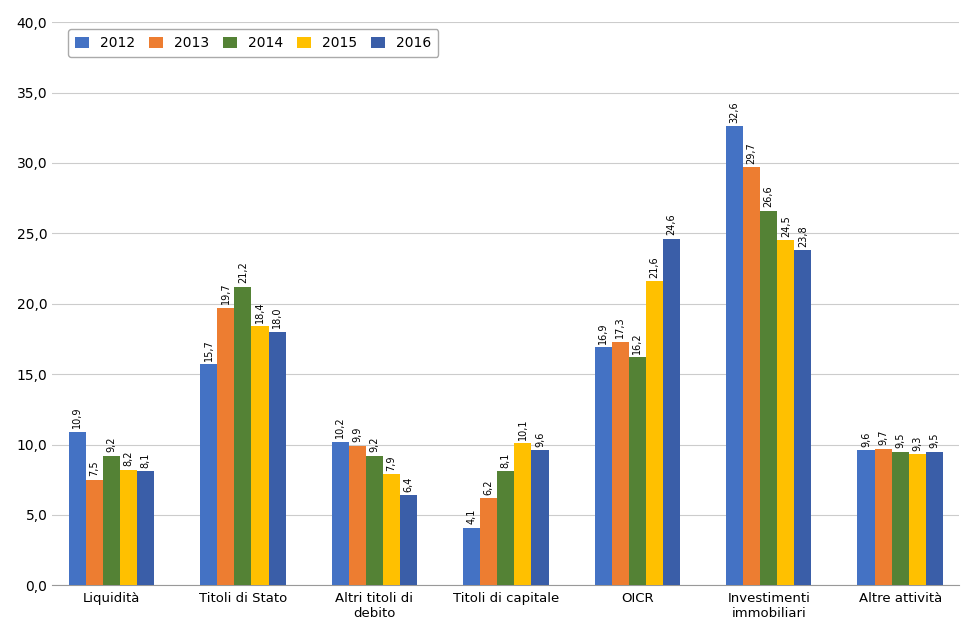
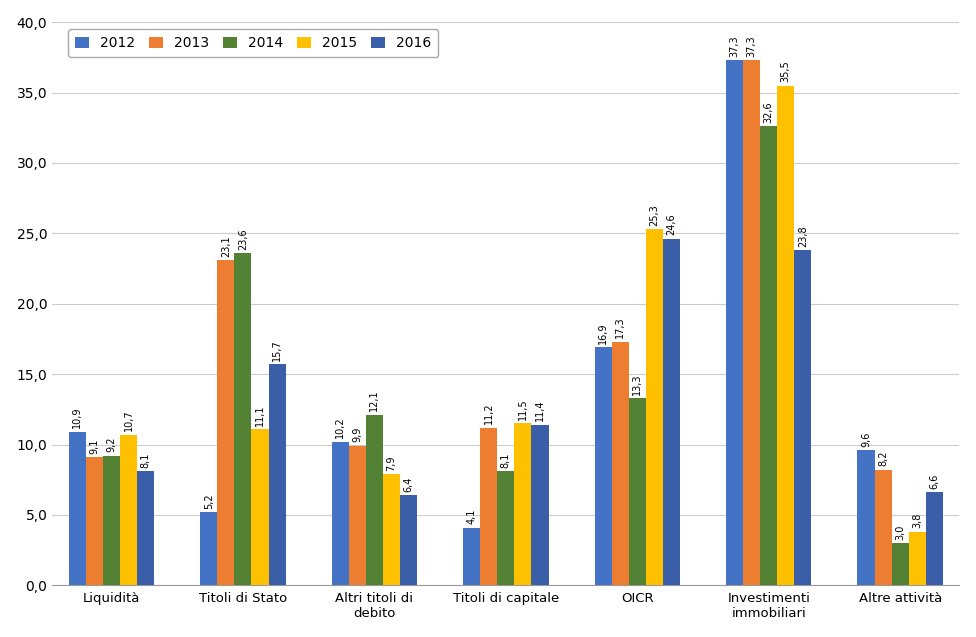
2013/Liquidità: 7,5 -> 9,1
2015/Liquidità: 8,2 -> 10,7
2012/Titoli di Stato: 15,7 -> 5,2
2013/Titoli di Stato: 19,7 -> 23,1
2014/Titoli di Stato: 21,2 -> 23,6
2015/Titoli di Stato: 18,4 -> 11,1
2016/Titoli di Stato: 18,0 -> 15,7
2014/Altri titoli di debito: 9,2 -> 12,1
2013/Titoli di capitale: 6,2 -> 11,2
2015/Titoli di capitale: 10,1 -> 11,5
2016/Titoli di capitale: 9,6 -> 11,4
2014/OICR: 16,2 -> 13,3
2015/OICR: 21,6 -> 25,3
2012/Investimenti immobiliari: 32,6 -> 37,3
2013/Investimenti immobiliari: 29,7 -> 37,3
2014/Investimenti immobiliari: 26,6 -> 32,6
2015/Investimenti immobiliari: 24,5 -> 35,5
2013/Altre attività: 9,7 -> 8,2
2014/Altre attività: 9,5 -> 3,0
2015/Altre attività: 9,3 -> 3,8
2016/Altre attività: 9,5 -> 6,6
